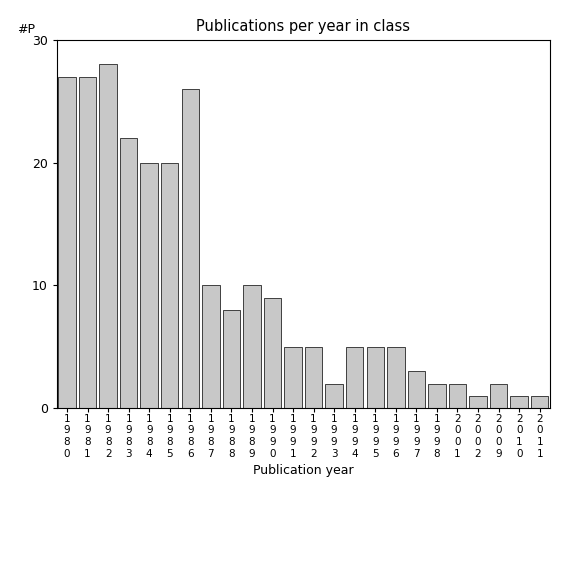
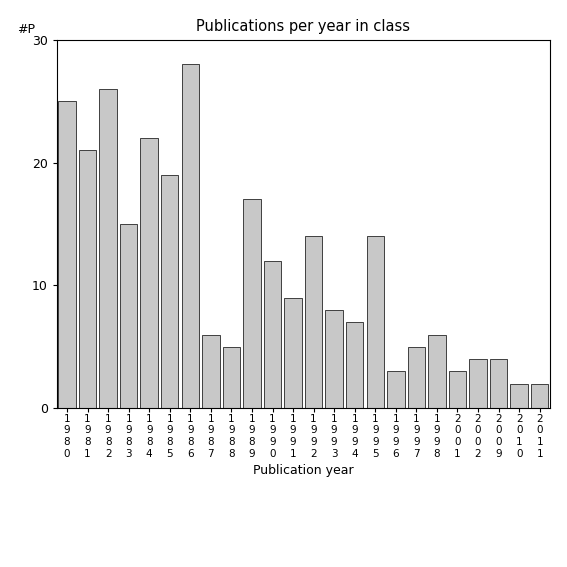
1 9 8 0: 27 -> 25
1 9 8 1: 27 -> 21
1 9 8 2: 28 -> 26
1 9 8 3: 22 -> 15
1 9 8 4: 20 -> 22
1 9 8 5: 20 -> 19
1 9 8 6: 26 -> 28
1 9 8 7: 10 -> 6
1 9 8 8: 8 -> 5
1 9 8 9: 10 -> 17
1 9 9 0: 9 -> 12
1 9 9 1: 5 -> 9
1 9 9 2: 5 -> 14
1 9 9 3: 2 -> 8
1 9 9 4: 5 -> 7
1 9 9 5: 5 -> 14
1 9 9 6: 5 -> 3
1 9 9 7: 3 -> 5
1 9 9 8: 2 -> 6
2 0 0 1: 2 -> 3
2 0 0 2: 1 -> 4
2 0 0 9: 2 -> 4
2 0 1 0: 1 -> 2
2 0 1 1: 1 -> 2
